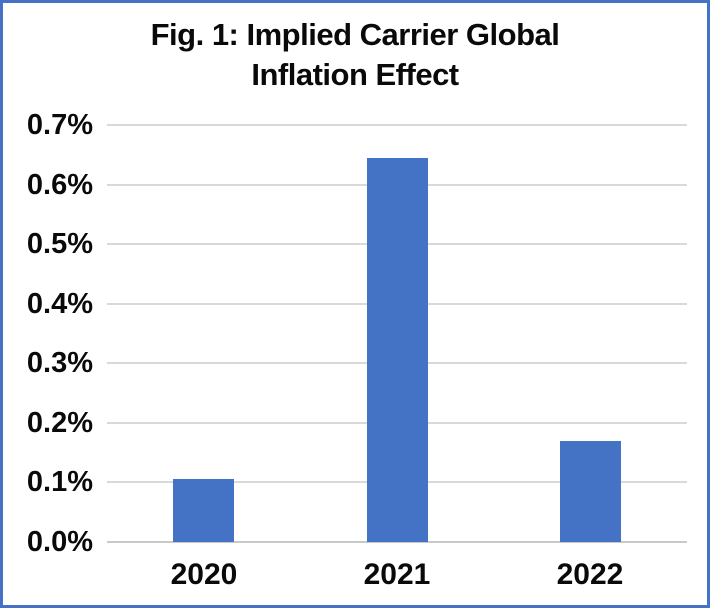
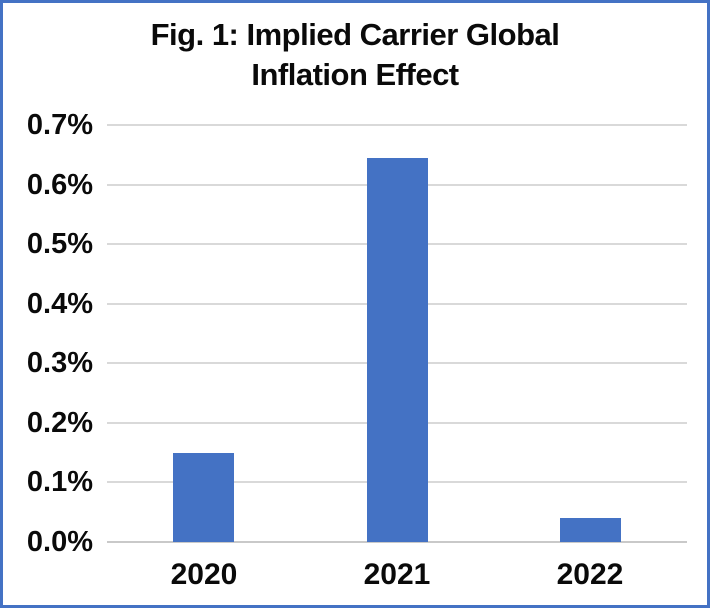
2020: 0.10% -> 0.15%
2022: 0.17% -> 0.04%
